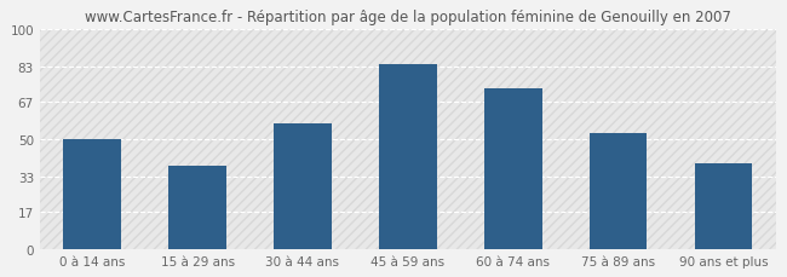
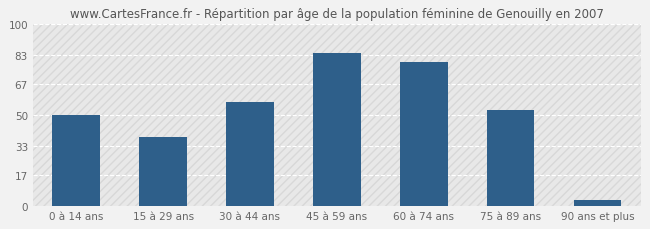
60 à 74 ans: 73 -> 79
90 ans et plus: 39 -> 3
